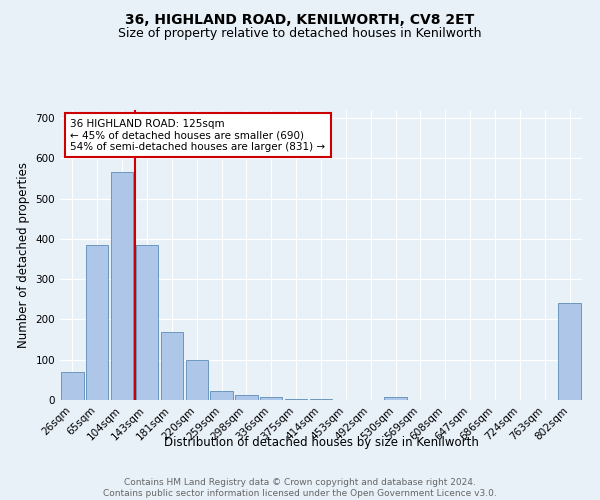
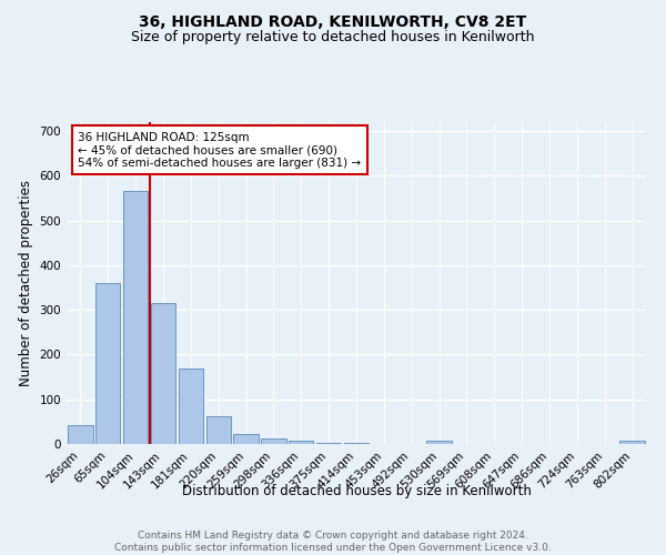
26sqm: 70 -> 42
65sqm: 385 -> 360
143sqm: 385 -> 315
220sqm: 100 -> 62
802sqm: 240 -> 7
